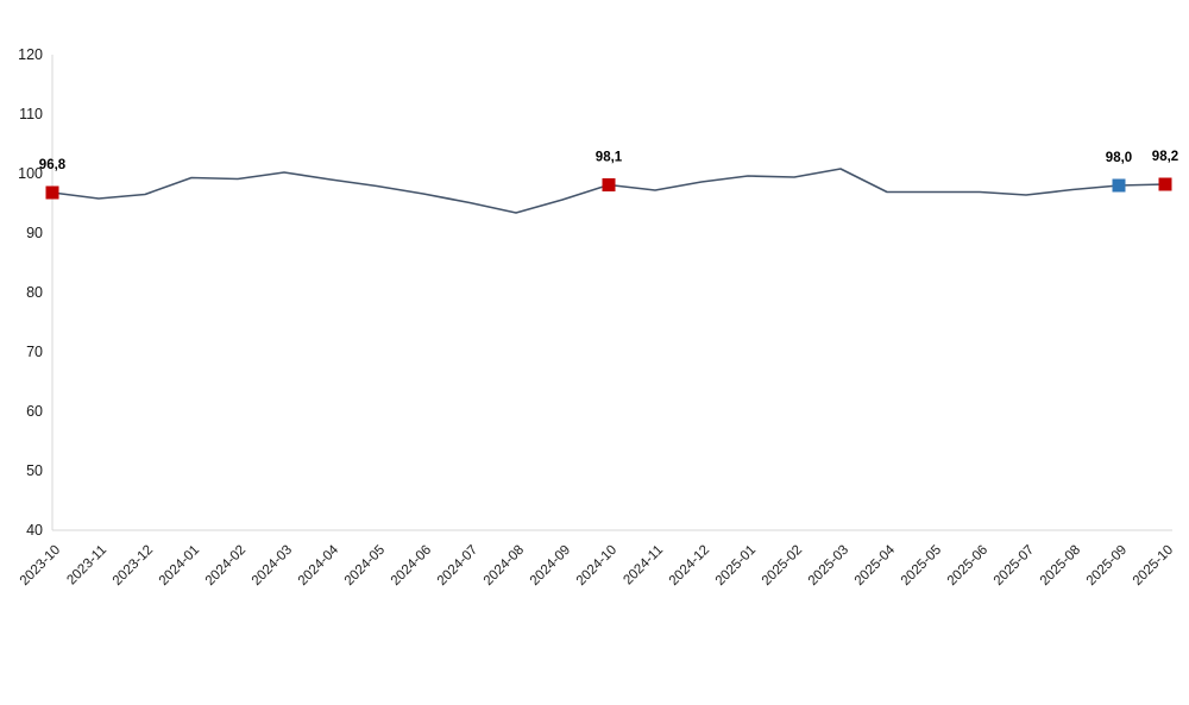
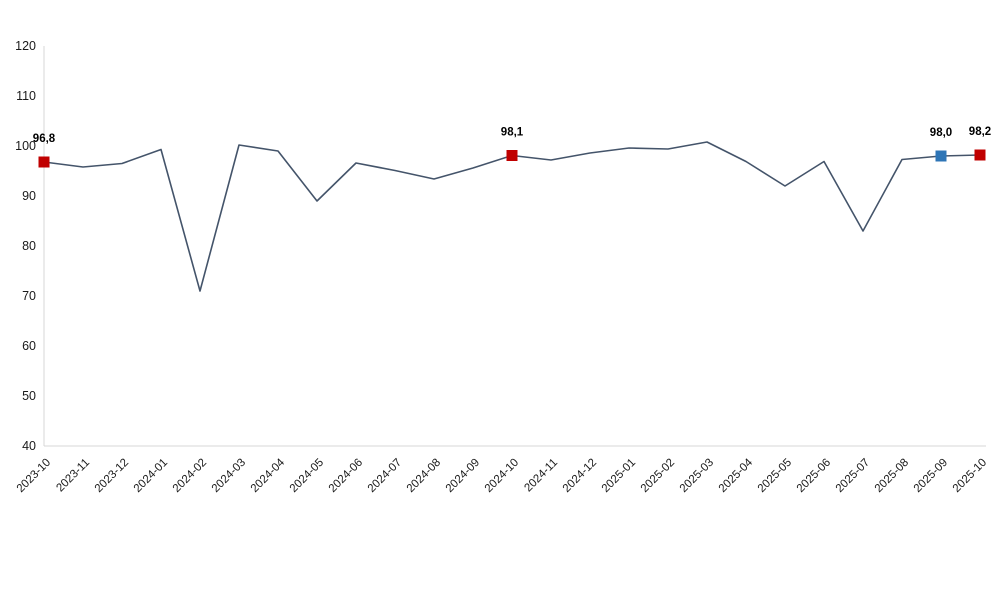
2024-02: 99 -> 71
2024-05: 98 -> 89
2025-05: 97 -> 92
2025-07: 96 -> 83
